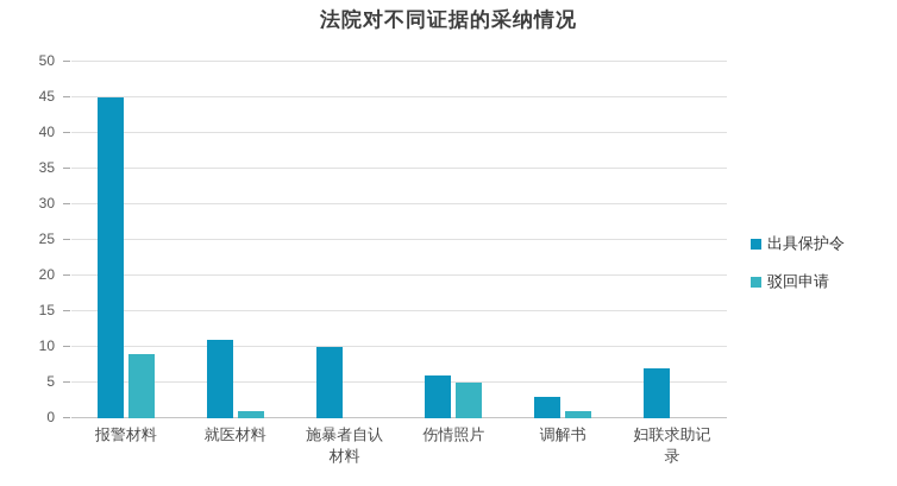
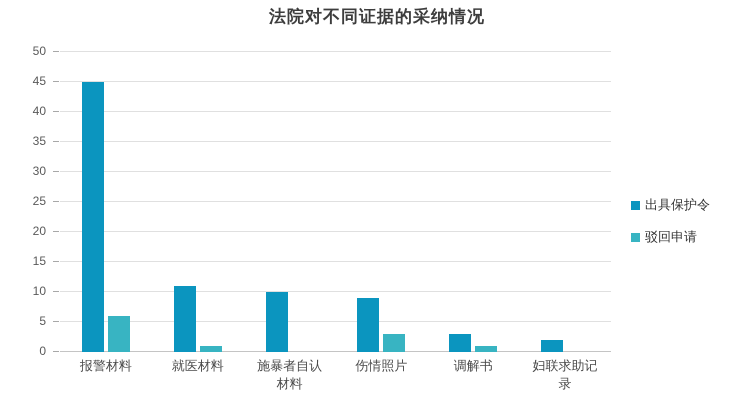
驳回申请/报警材料: 9 -> 6
出具保护令/伤情照片: 6 -> 9
驳回申请/伤情照片: 5 -> 3
出具保护令/妇联求助记录: 7 -> 2
